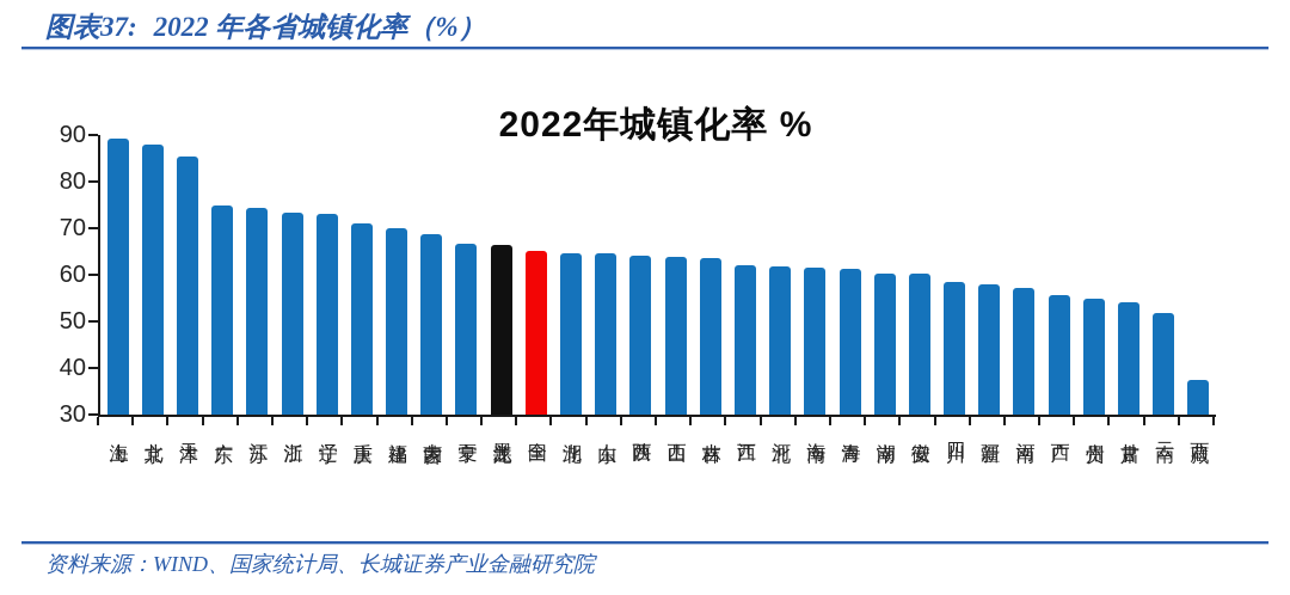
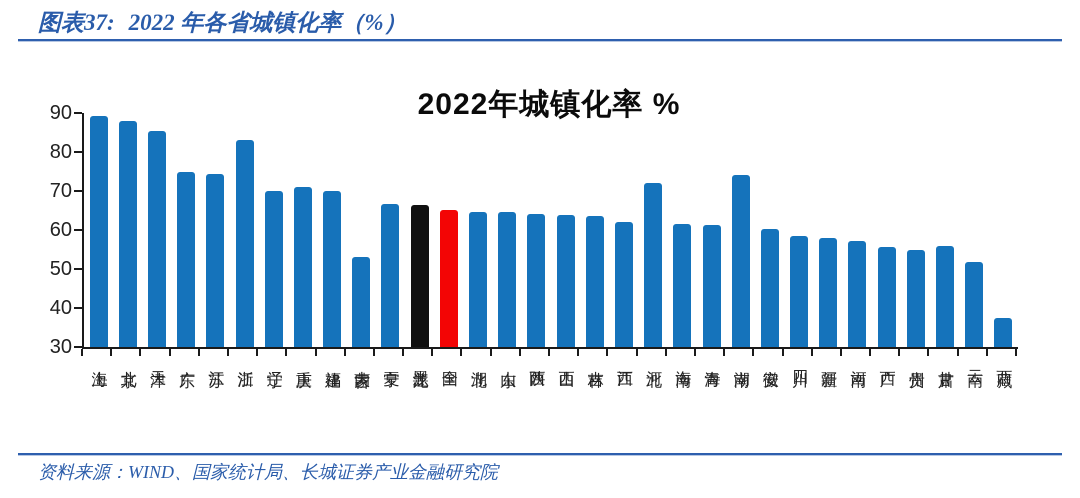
浙江: 73 -> 83
辽宁: 73 -> 70
内蒙古: 69 -> 53
河北: 62 -> 72
湖南: 60 -> 74
甘肃: 54 -> 56
